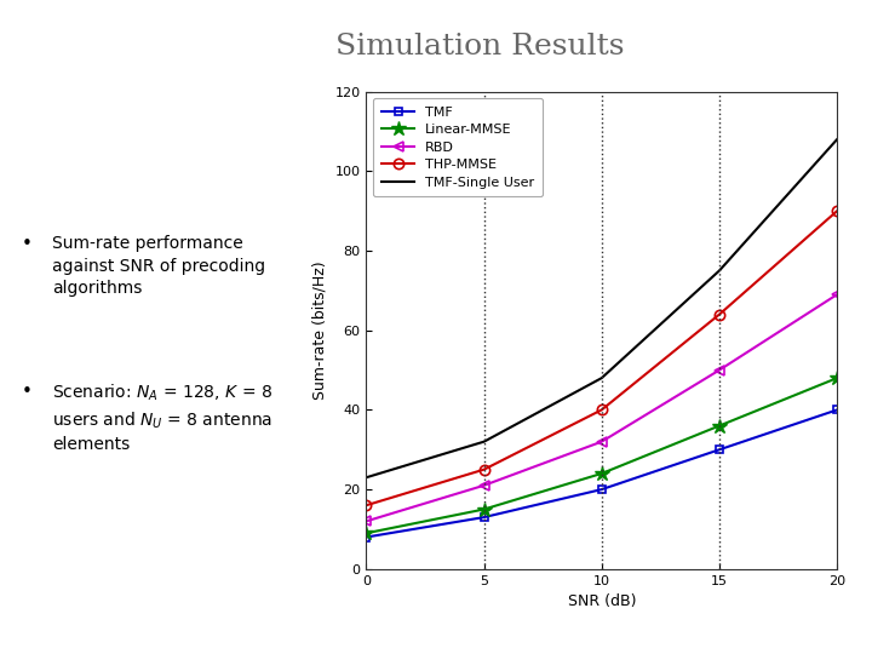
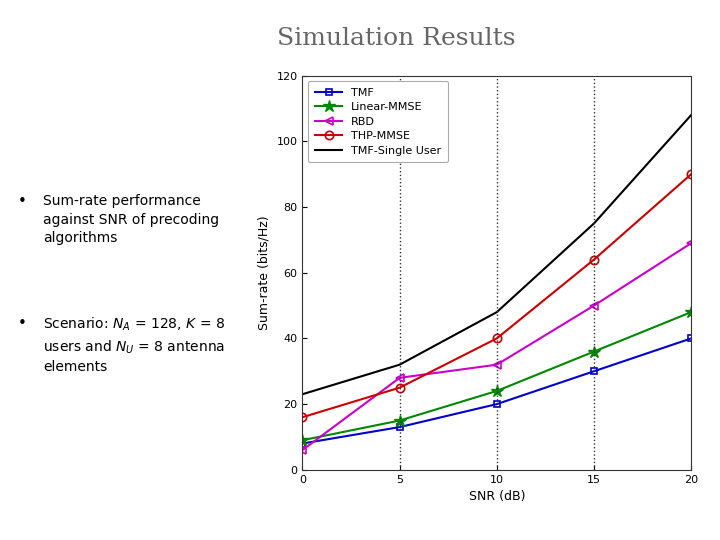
RBD/0: 12 -> 6
RBD/5: 21 -> 28
